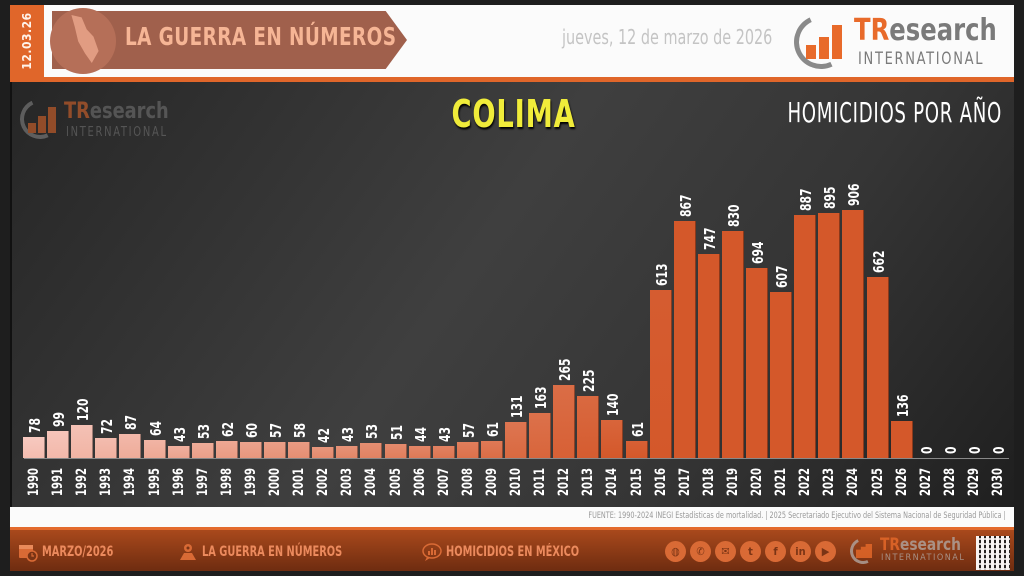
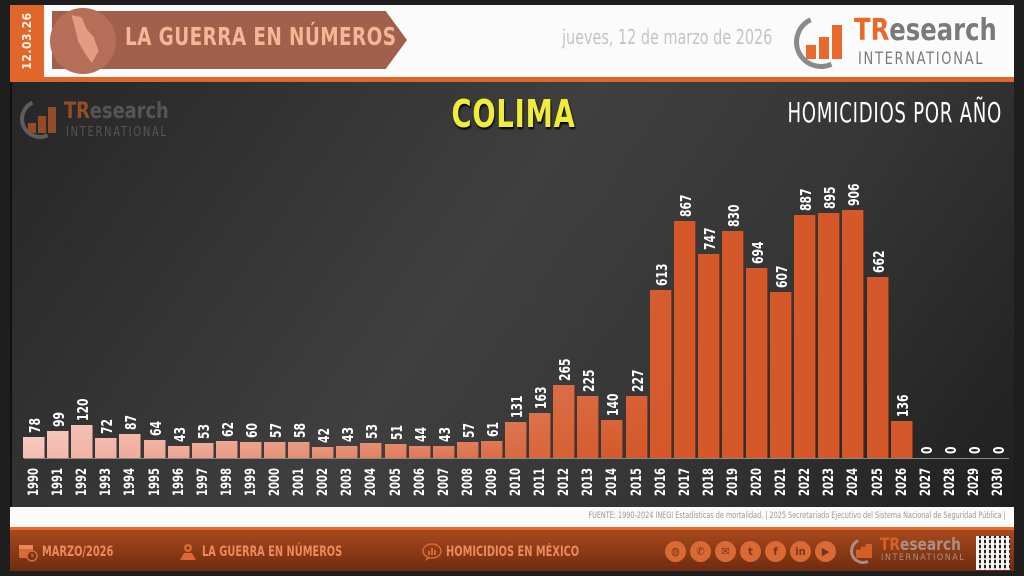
2015: 61 -> 227
